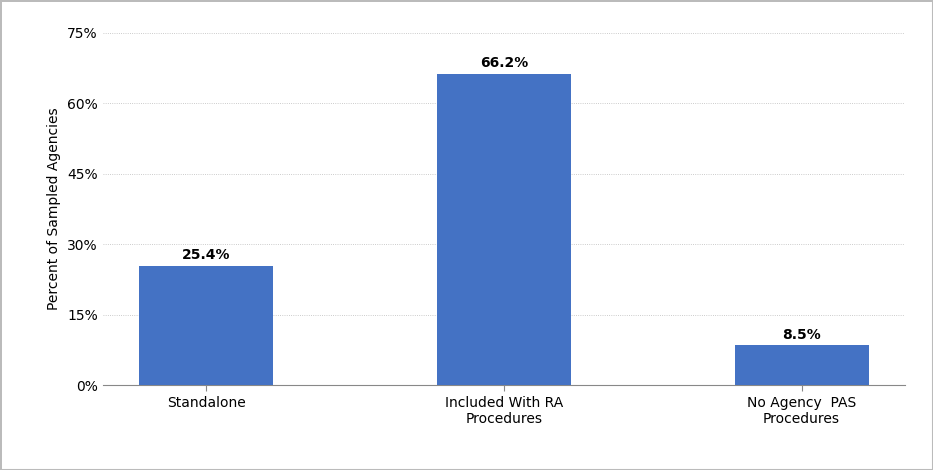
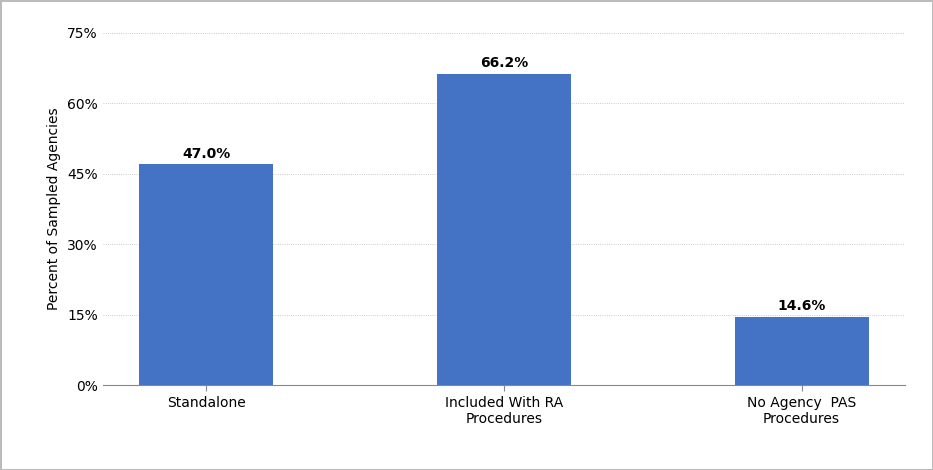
Standalone: 25.4% -> 47.0%
No Agency PAS Procedures: 8.5% -> 14.6%
